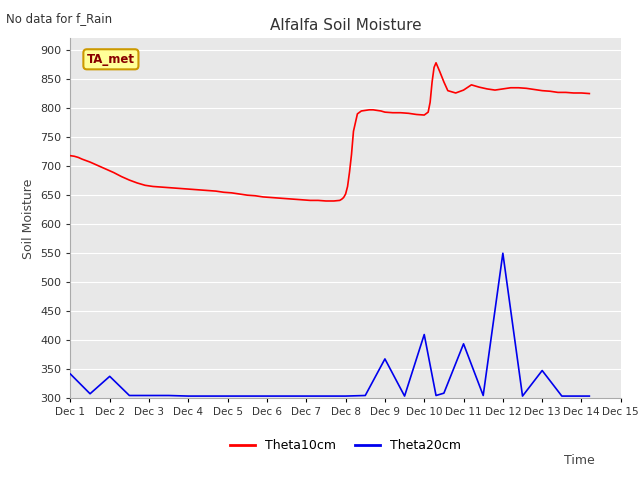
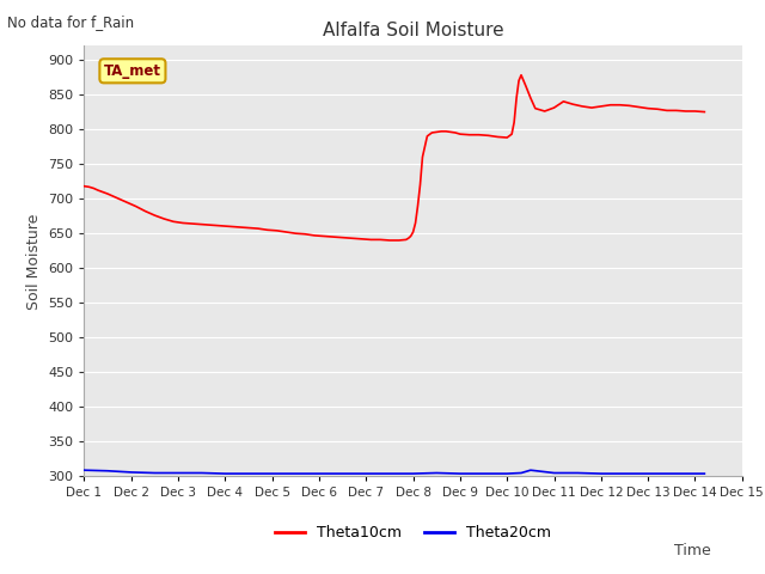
Theta20cm/Dec 1: 342 -> 309
Theta20cm/Dec 2: 338 -> 306
Theta20cm/Dec 9: 368 -> 304
Theta20cm/Dec 10: 410 -> 304
Theta20cm/Dec 11: 394 -> 305
Theta20cm/Dec 12: 550 -> 304
Theta20cm/Dec 13: 348 -> 304
